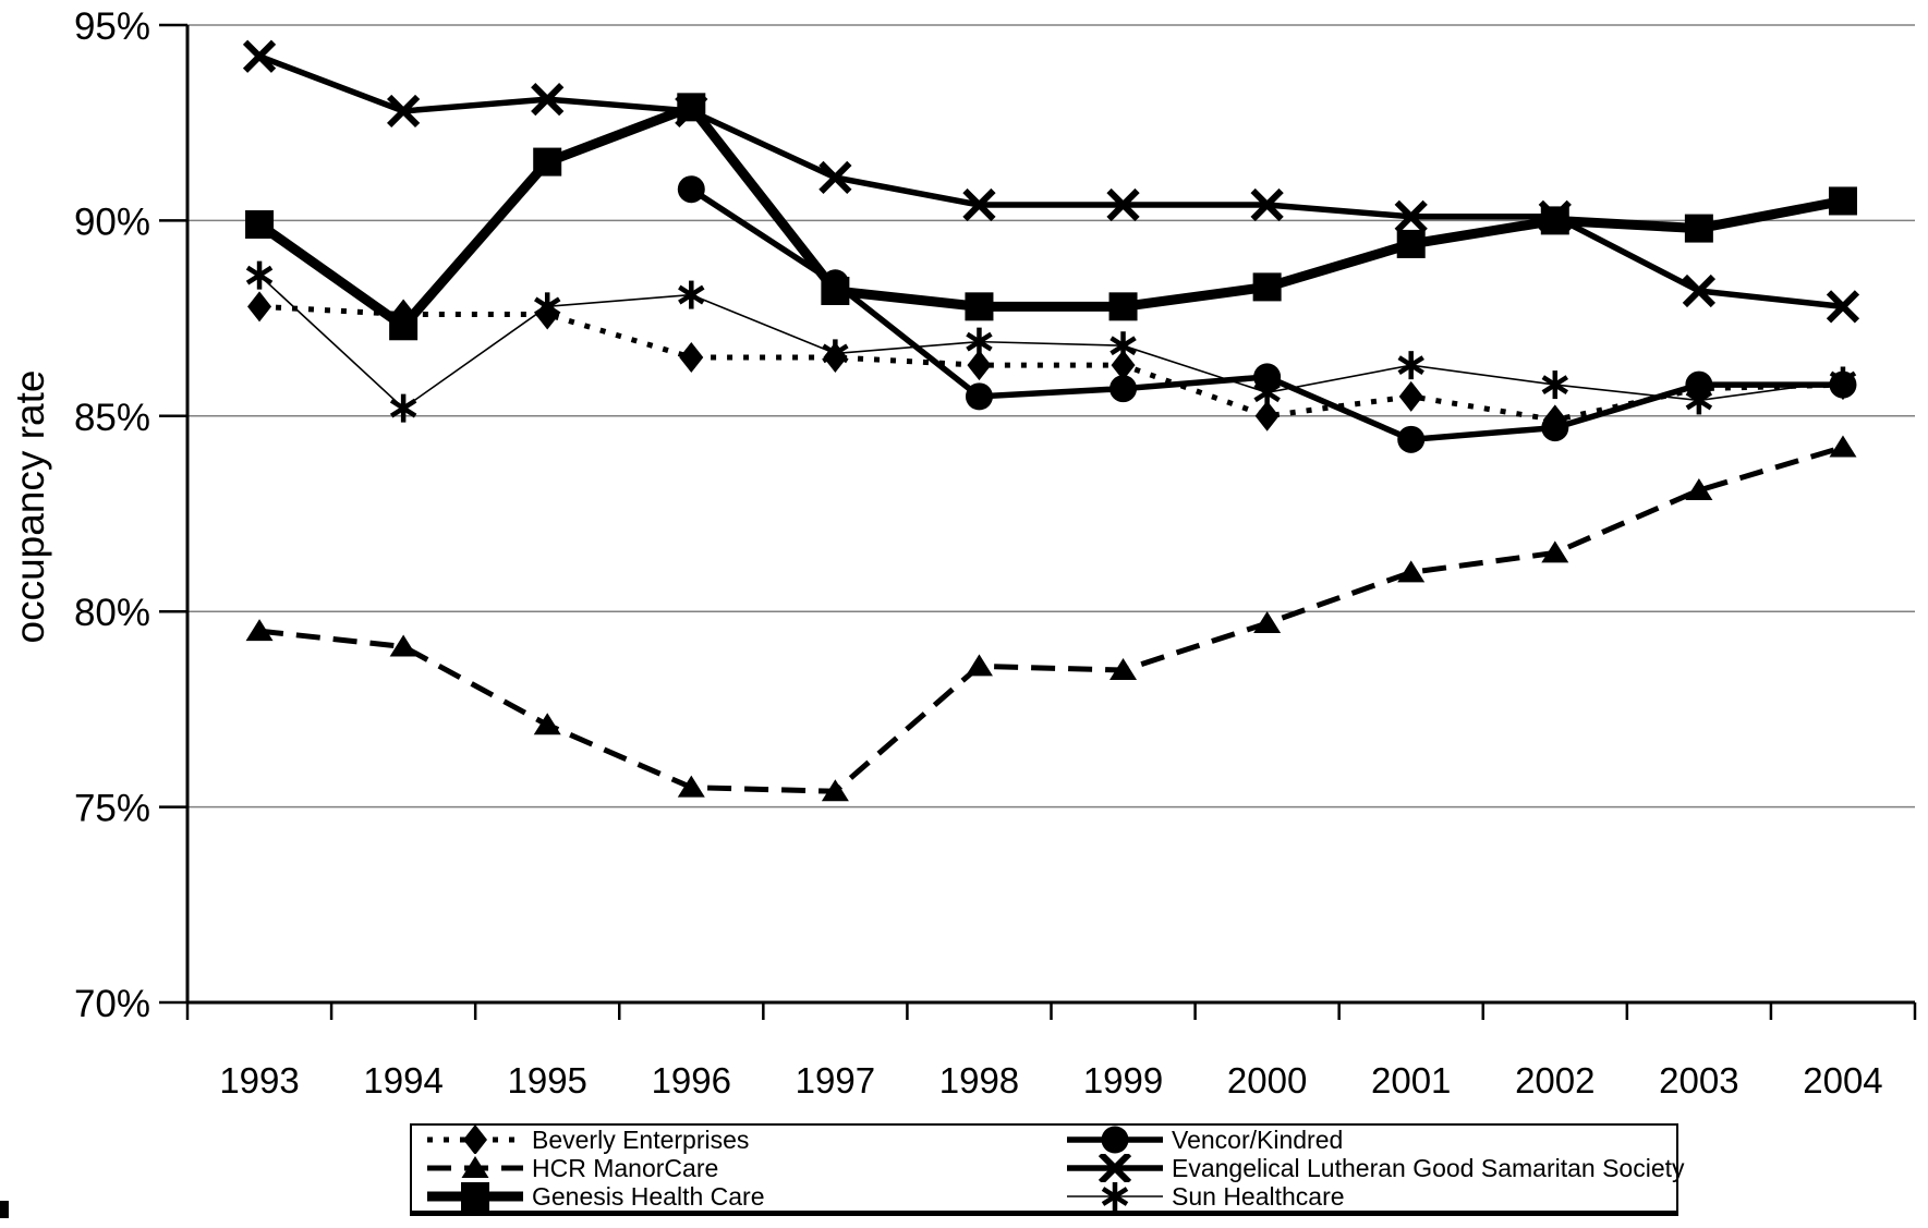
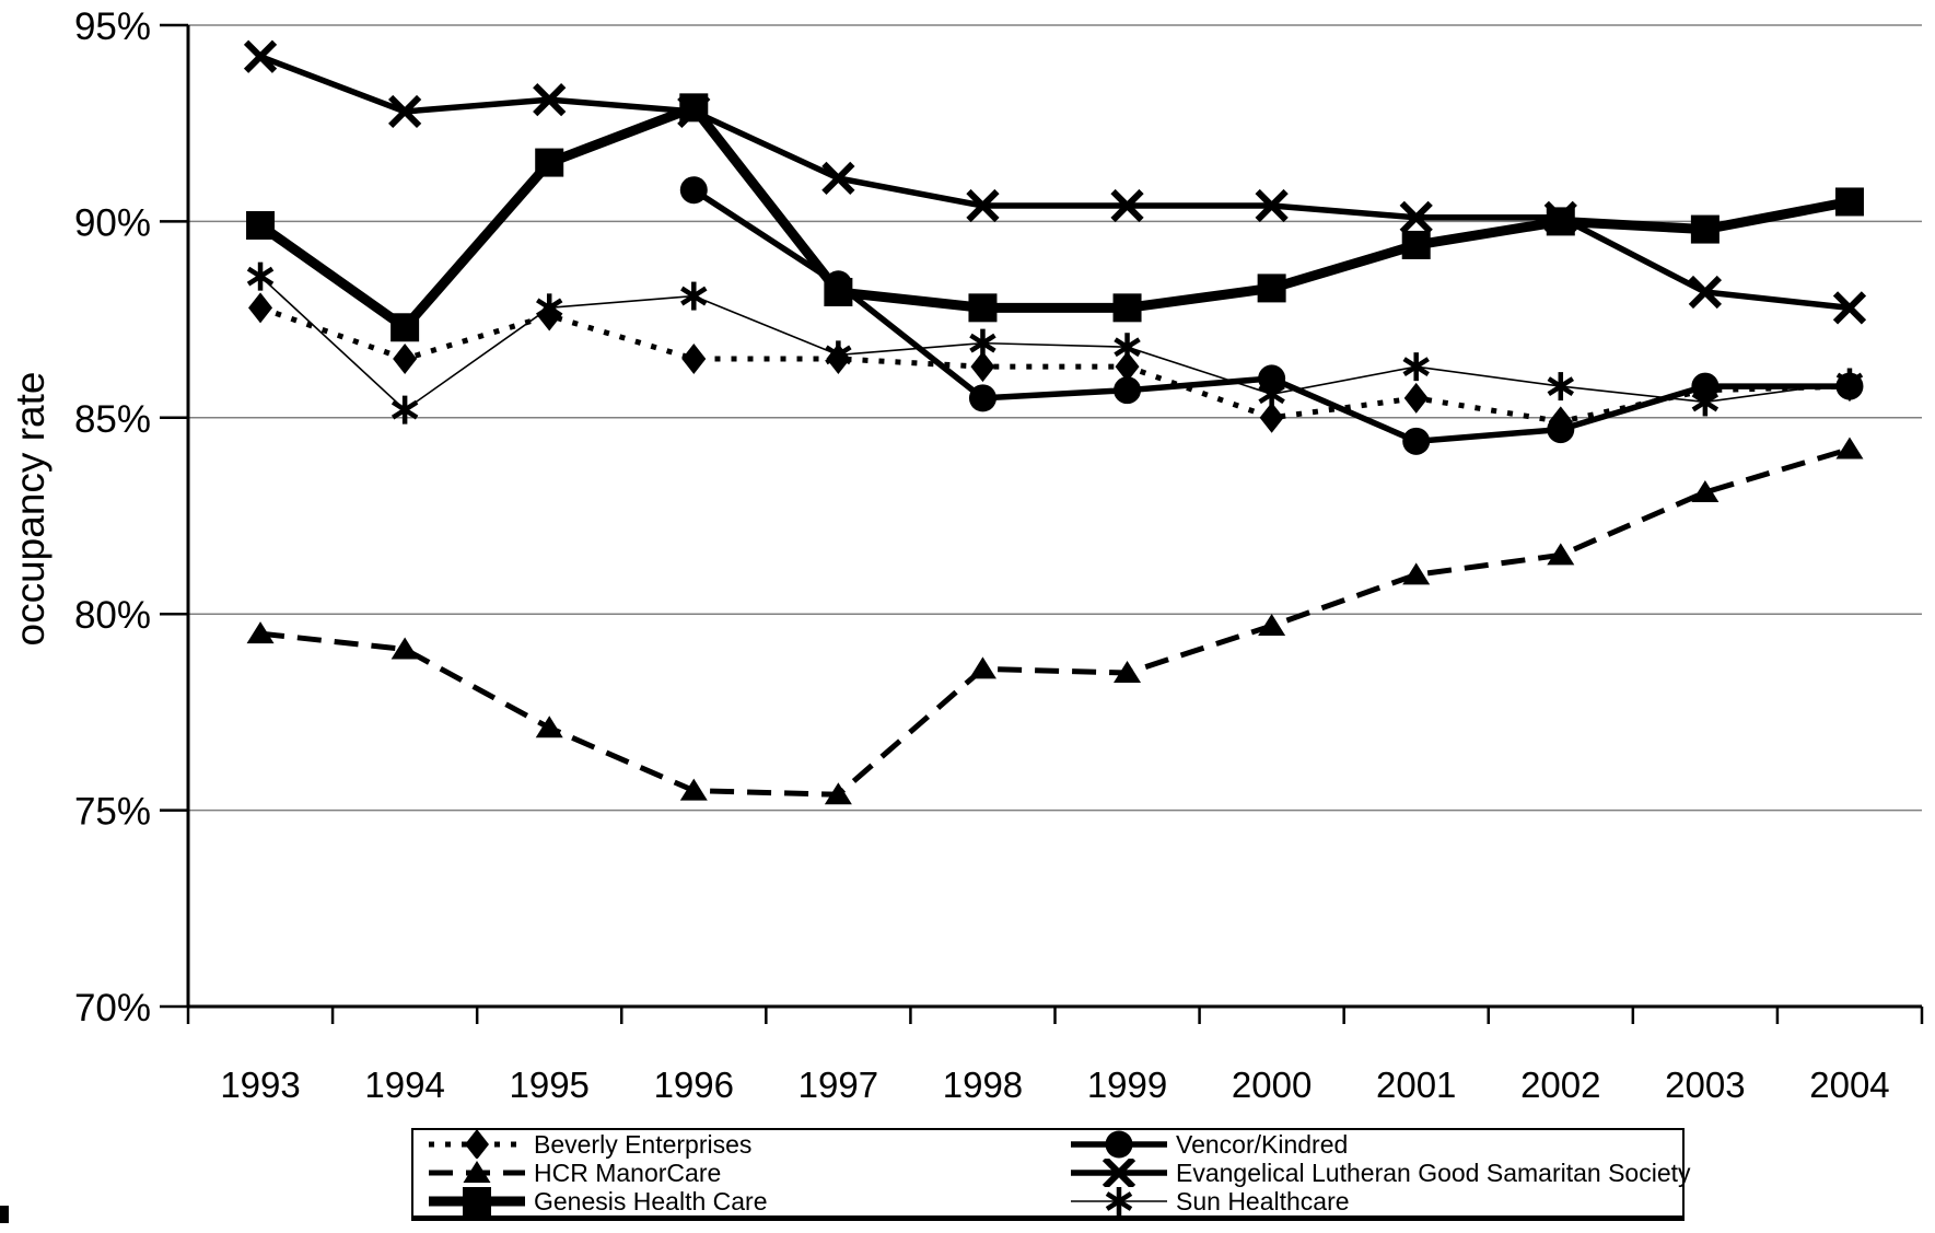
Beverly Enterprises/1994: 87.6% -> 86.5%
